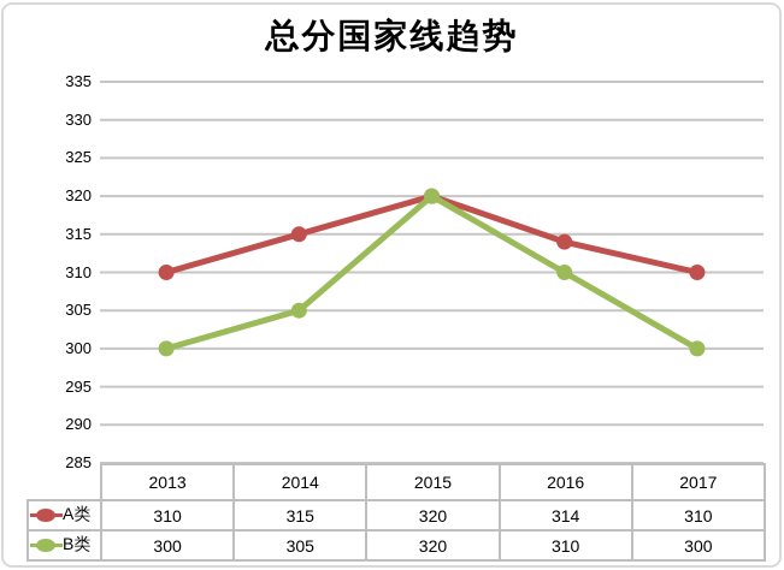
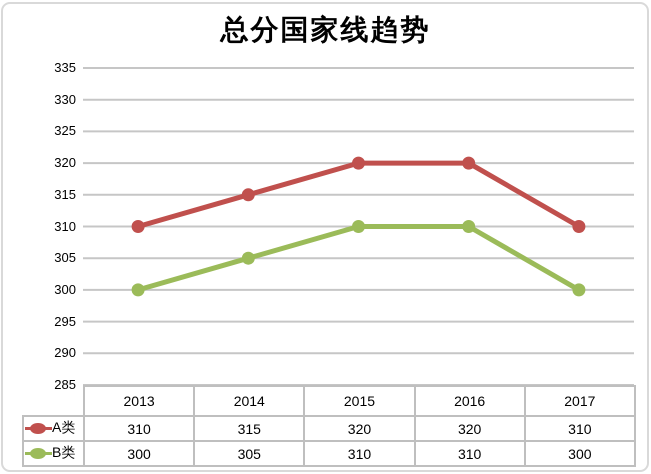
B类/2015: 320 -> 310
A类/2016: 314 -> 320
